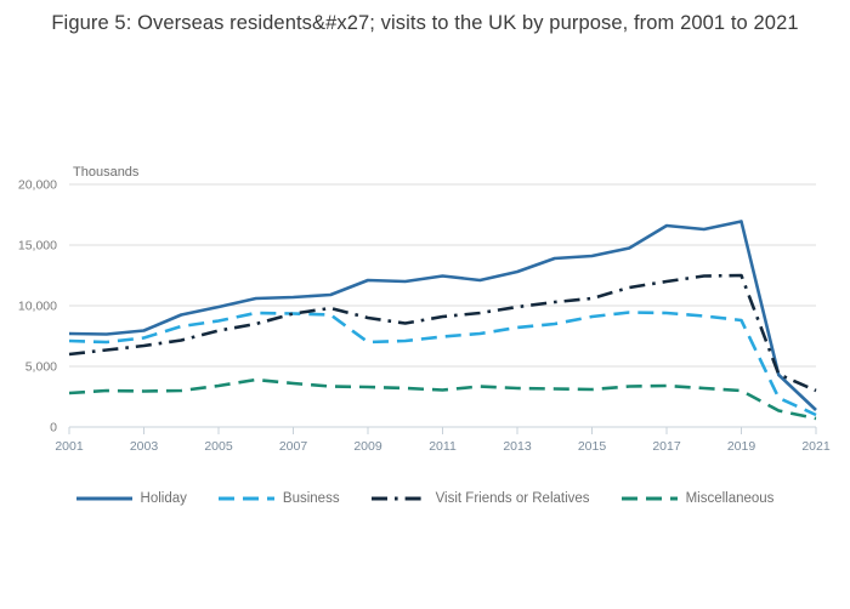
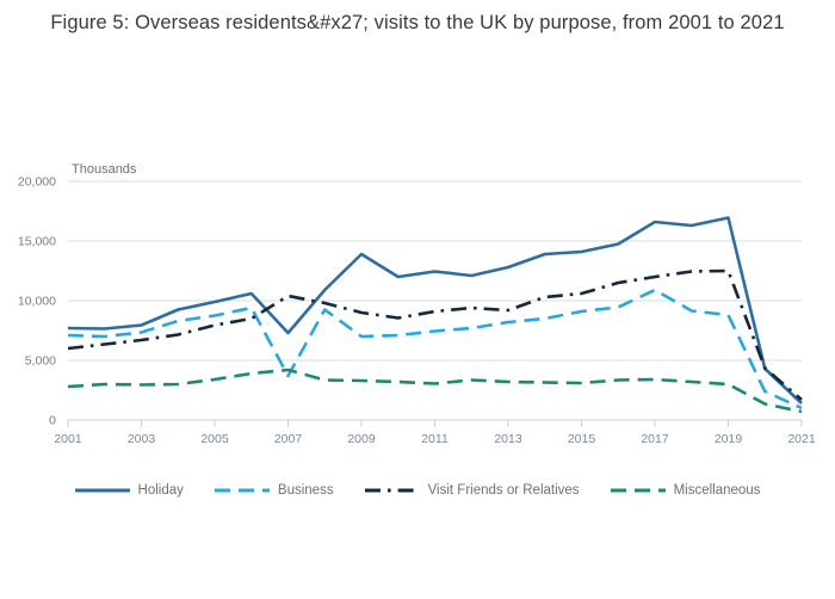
Holiday/2007: 10700 -> 7300
Business/2007: 9400 -> 3700
Visit Friends or Relatives/2007: 9400 -> 10400
Miscellaneous/2007: 3600 -> 4200
Holiday/2009: 12100 -> 13900
Visit Friends or Relatives/2013: 9900 -> 9200
Business/2017: 9400 -> 10900
Visit Friends or Relatives/2021: 3000 -> 1700
